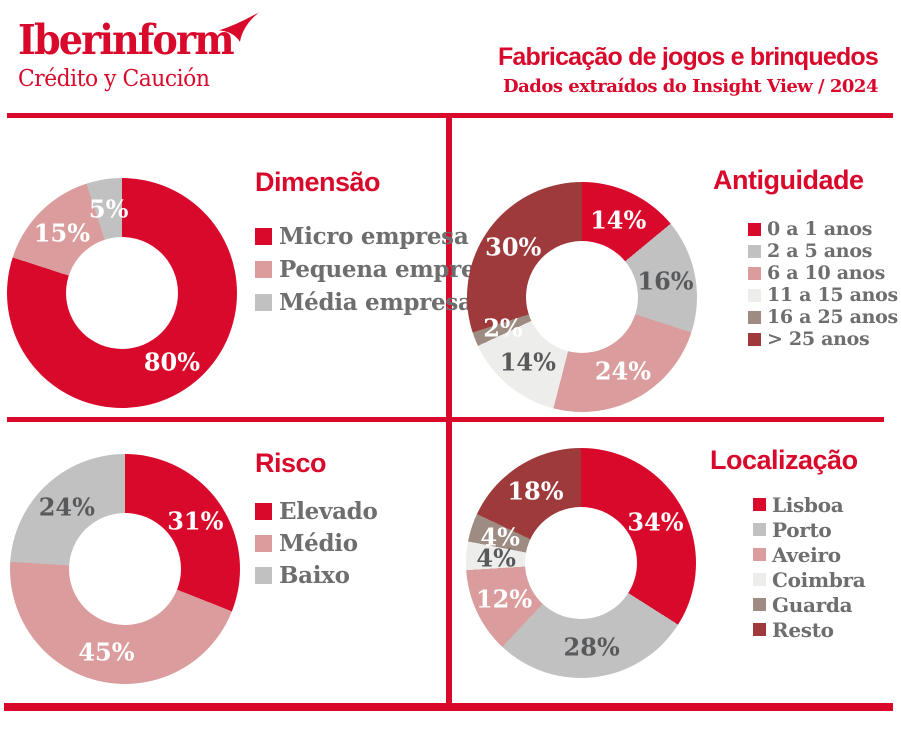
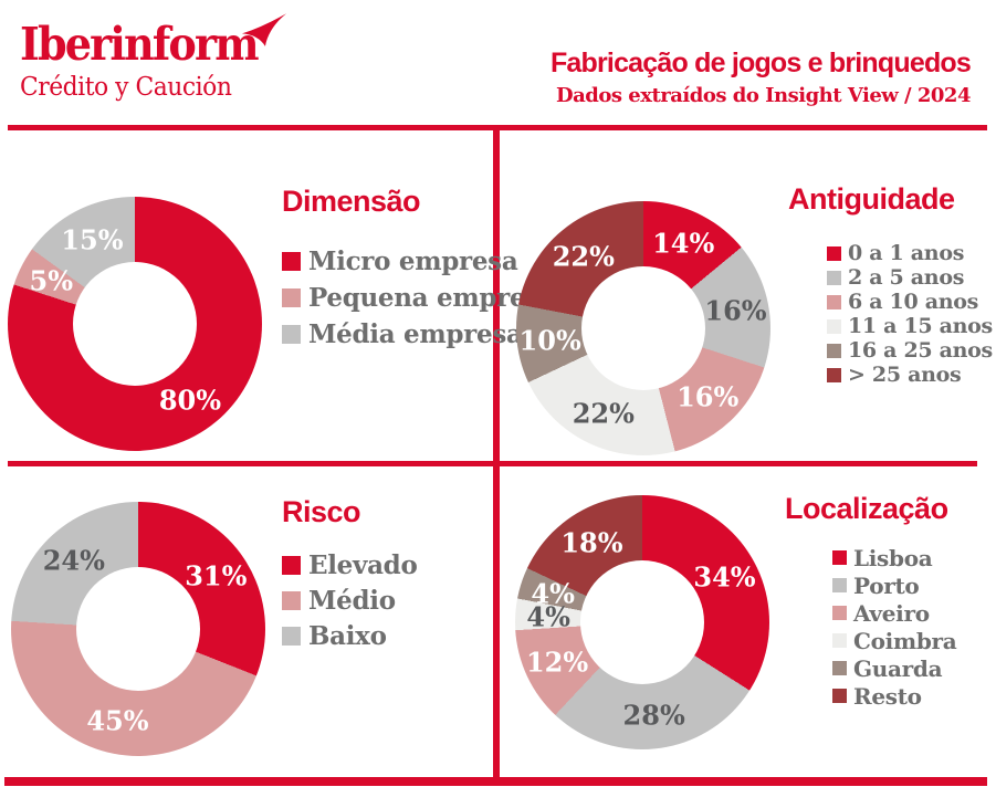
Dimensão/Pequena empresa: 15% -> 5%
Dimensão/Média empresa: 5% -> 15%
Antiguidade/6 a 10 anos: 24% -> 16%
Antiguidade/11 a 15 anos: 14% -> 22%
Antiguidade/16 a 25 anos: 2% -> 10%
Antiguidade/> 25 anos: 30% -> 22%
